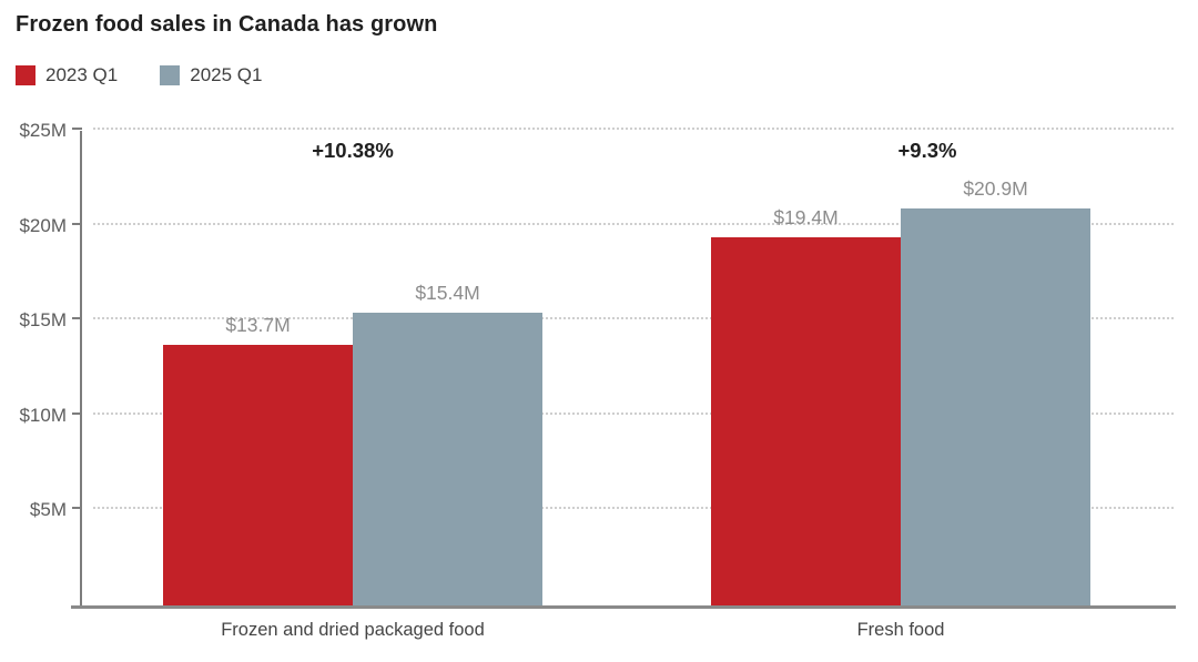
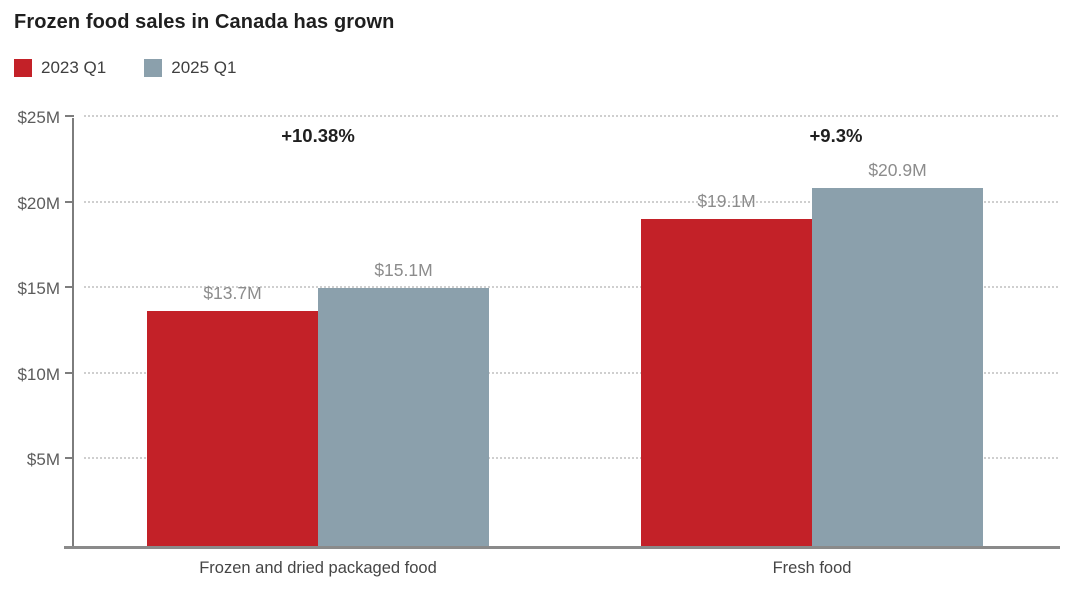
2025 Q1/Frozen and dried packaged food: $15.4M -> $15.1M
2023 Q1/Fresh food: $19.4M -> $19.1M
